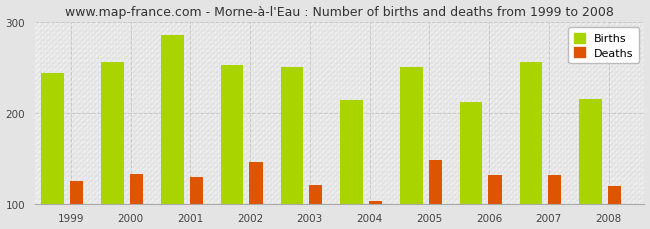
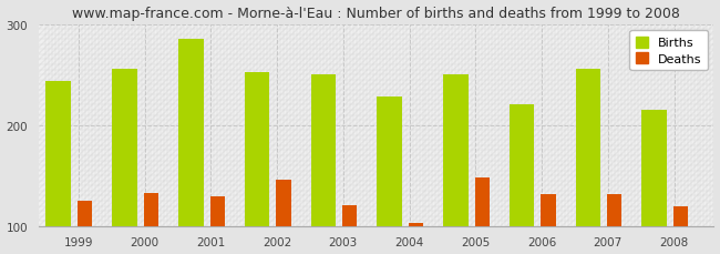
Births/2004: 214 -> 228
Births/2006: 212 -> 220
